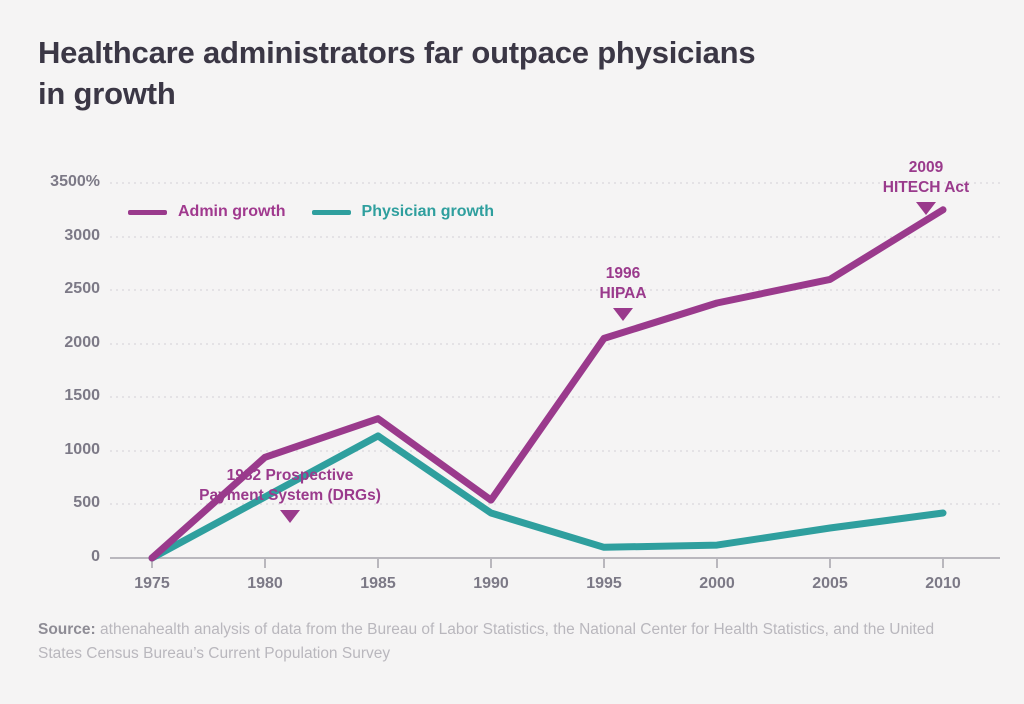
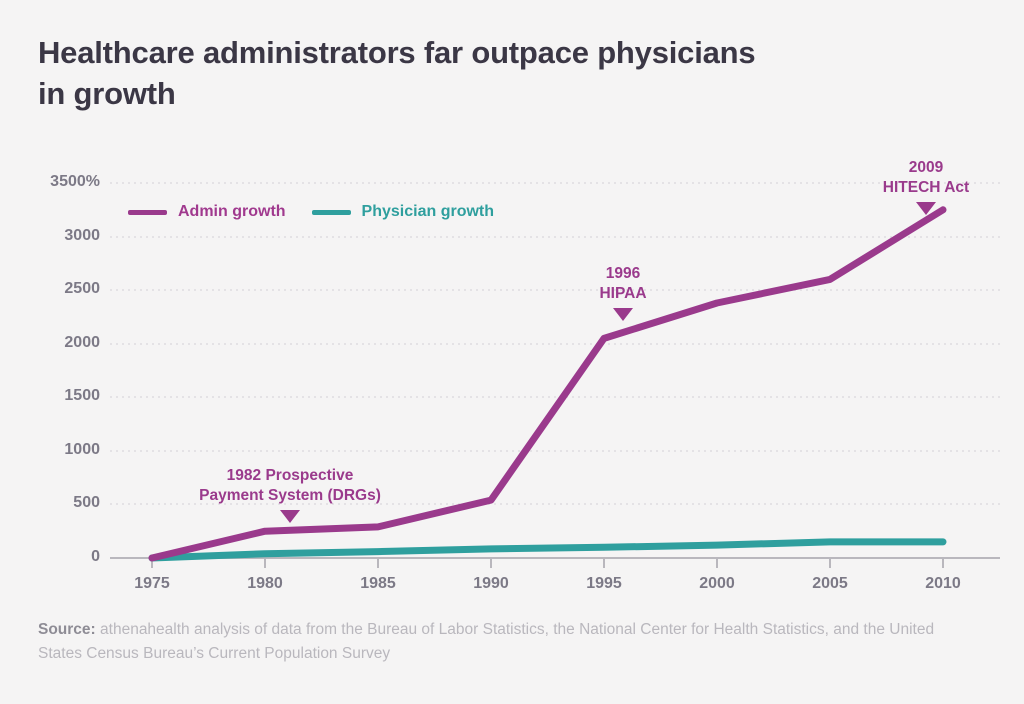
Admin growth/1980: 940% -> 250%
Physician growth/1980: 570% -> 40%
Admin growth/1985: 1300% -> 290%
Physician growth/1985: 1140% -> 60%
Physician growth/1990: 420% -> 80%
Physician growth/2005: 280% -> 150%
Physician growth/2010: 420% -> 150%
